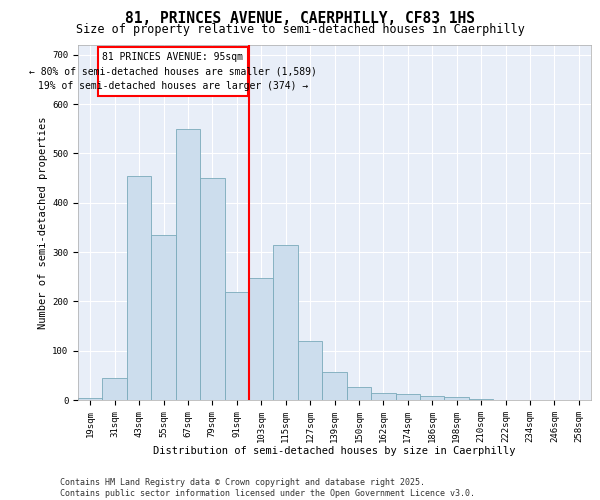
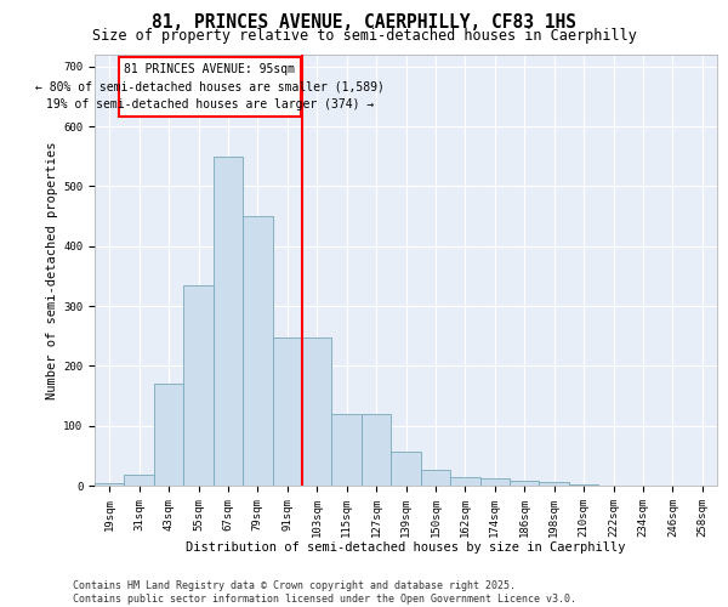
31sqm: 45 -> 18
43sqm: 455 -> 170
91sqm: 220 -> 248
115sqm: 315 -> 120
